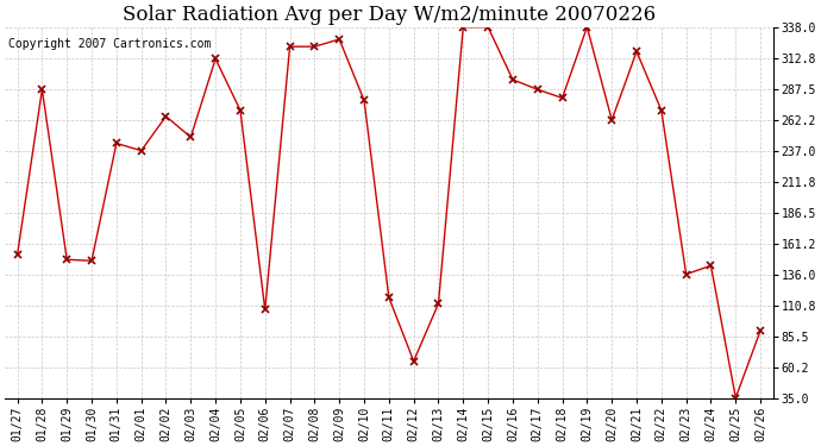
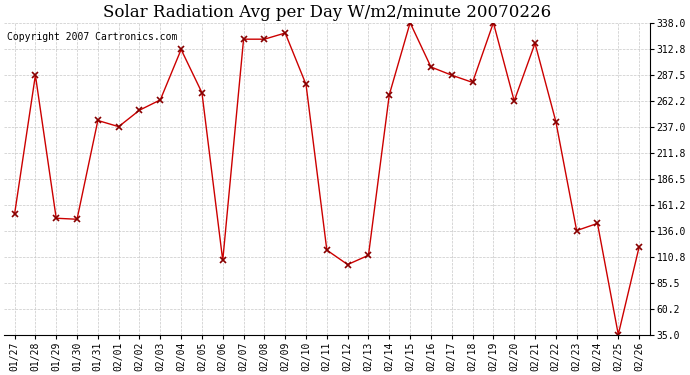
02/02: 265 -> 253
02/03: 248 -> 263
02/12: 65 -> 103
02/14: 338 -> 268
02/22: 270 -> 242
02/26: 90 -> 120
